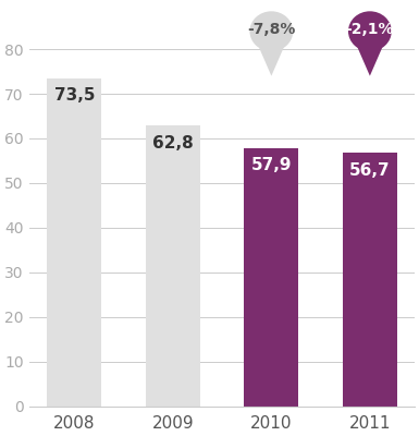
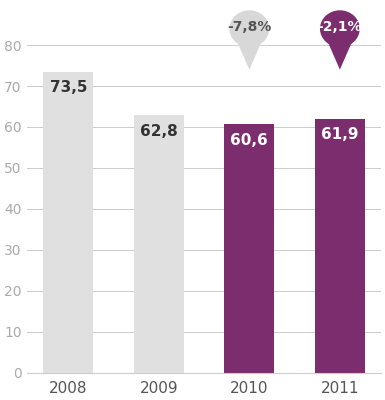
2010: 57,9 -> 60,6
2011: 56,7 -> 61,9
